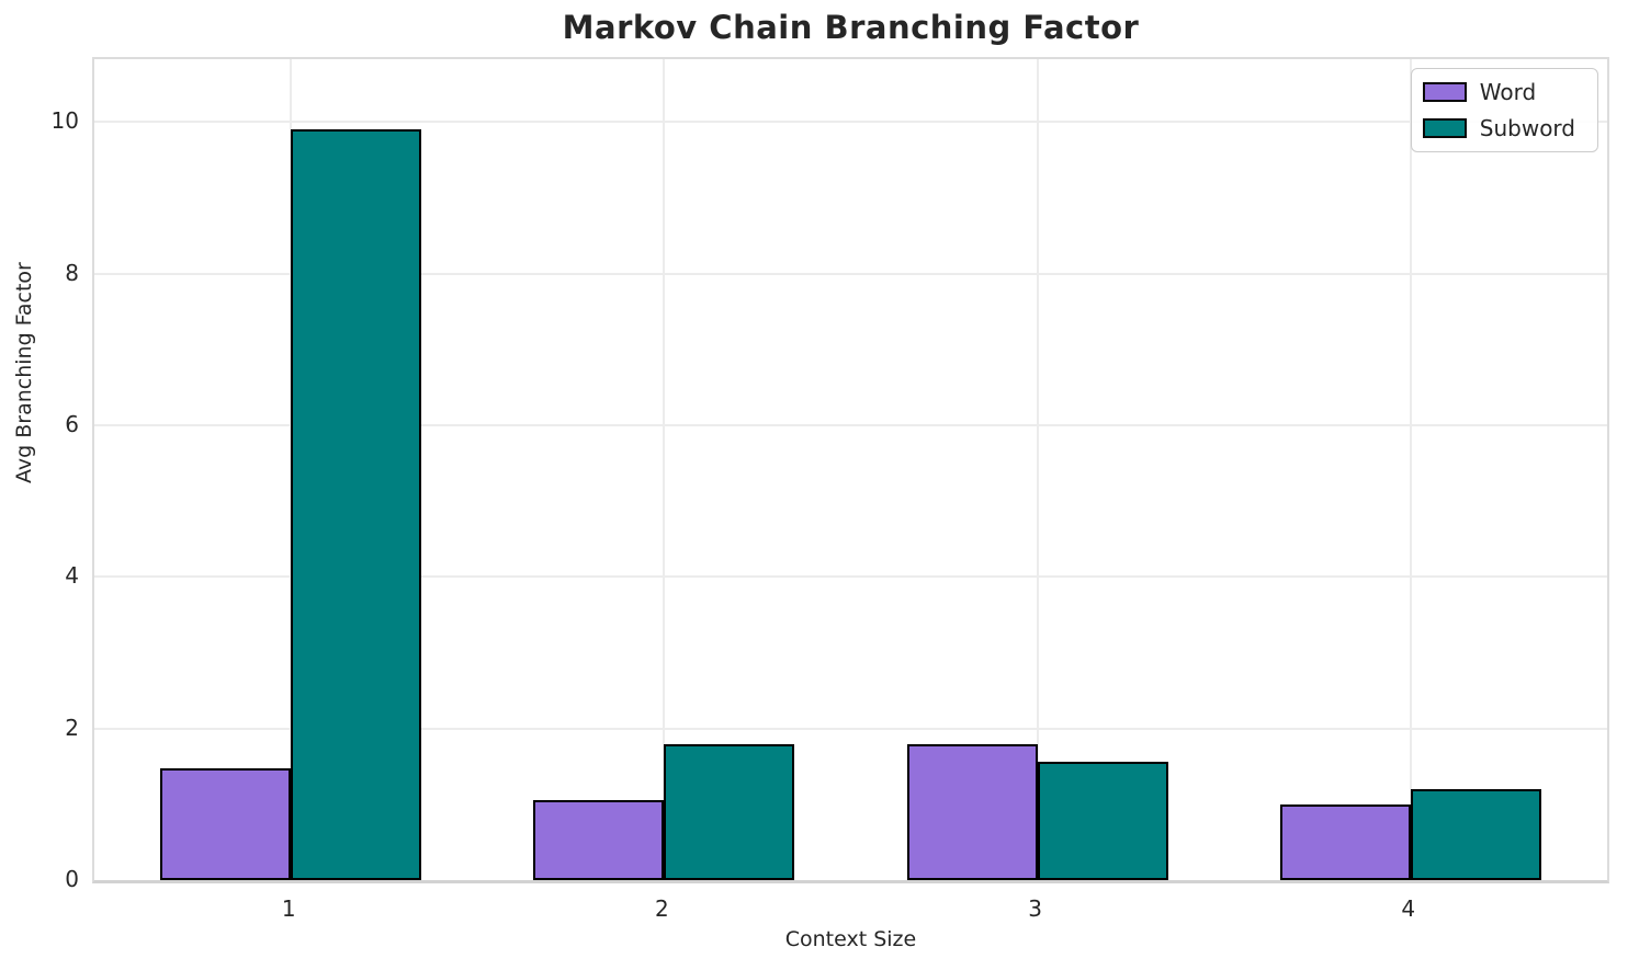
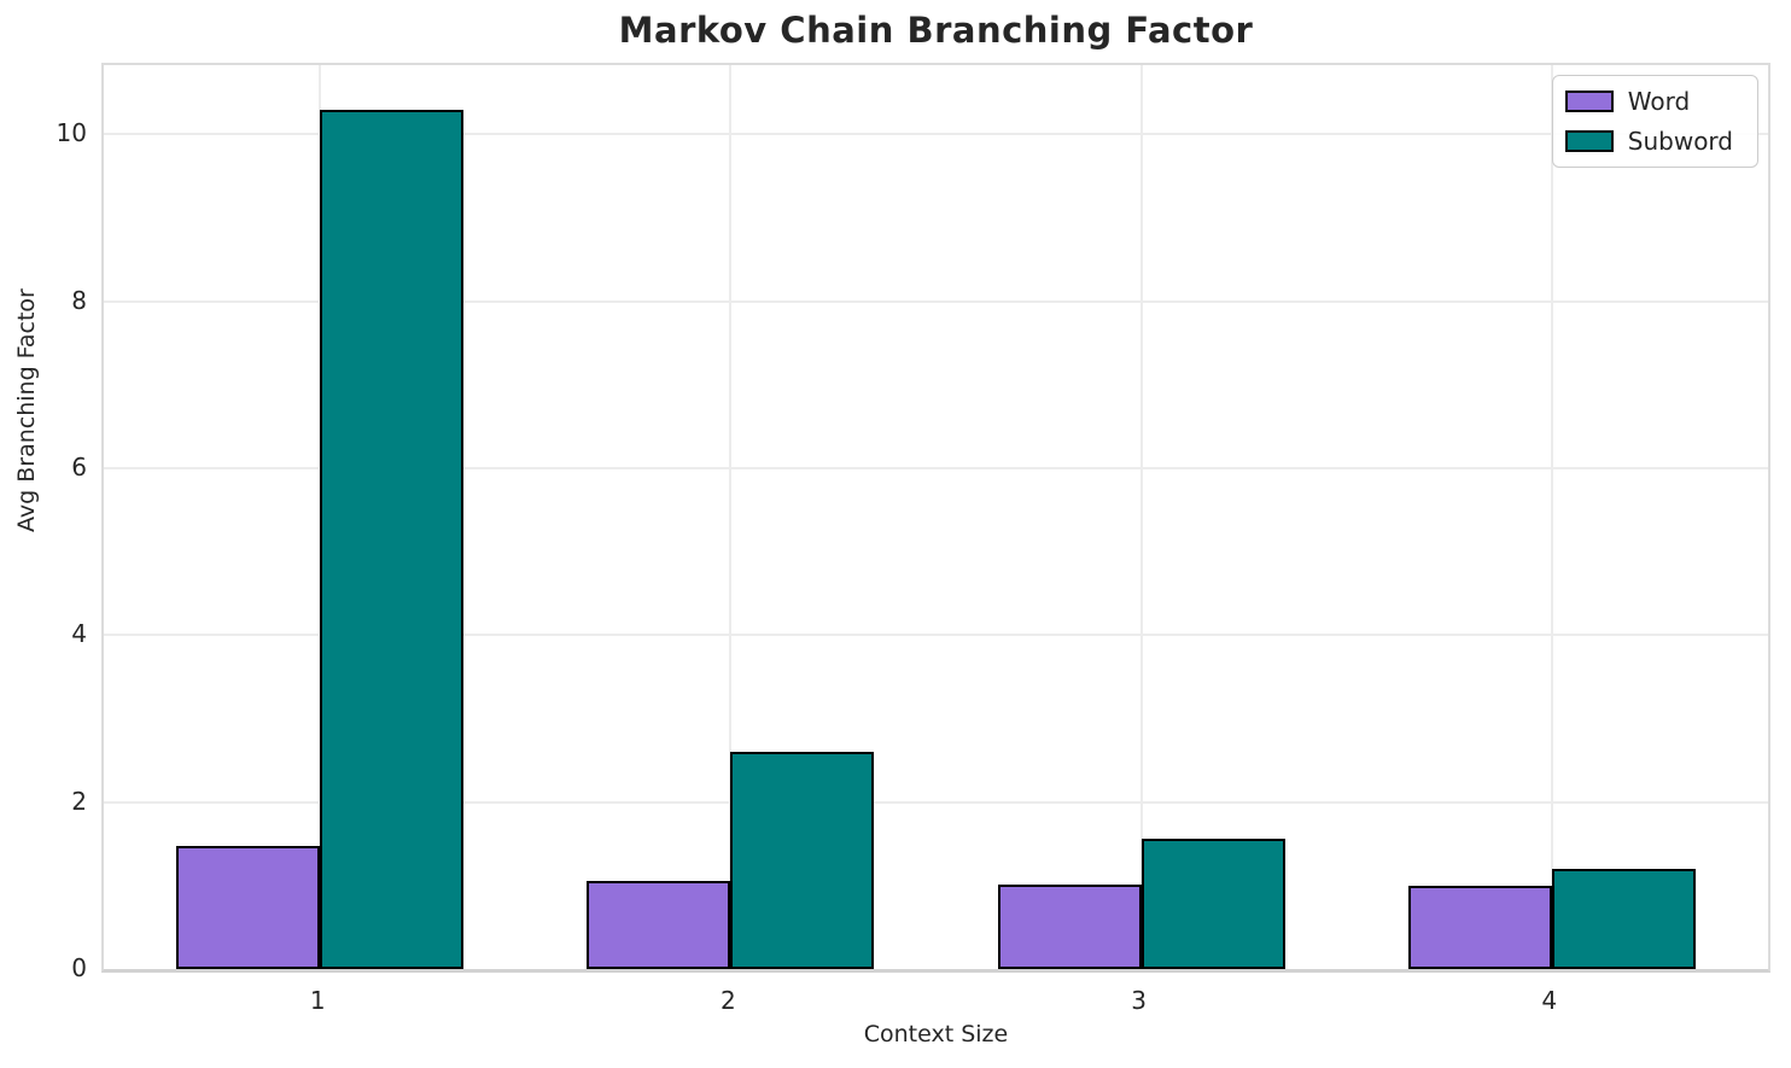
Subword/1: 9.9 -> 10.3
Subword/2: 1.8 -> 2.6
Word/3: 1.8 -> 1.0
